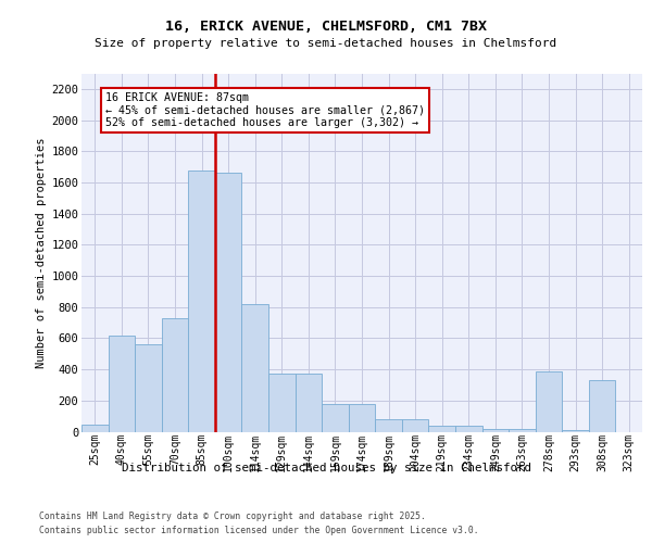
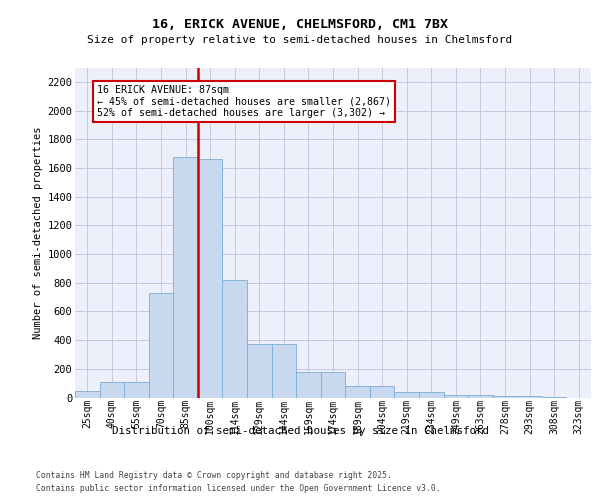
40sqm: 620 -> 110
55sqm: 560 -> 110
278sqm: 390 -> 10
308sqm: 330 -> 0
